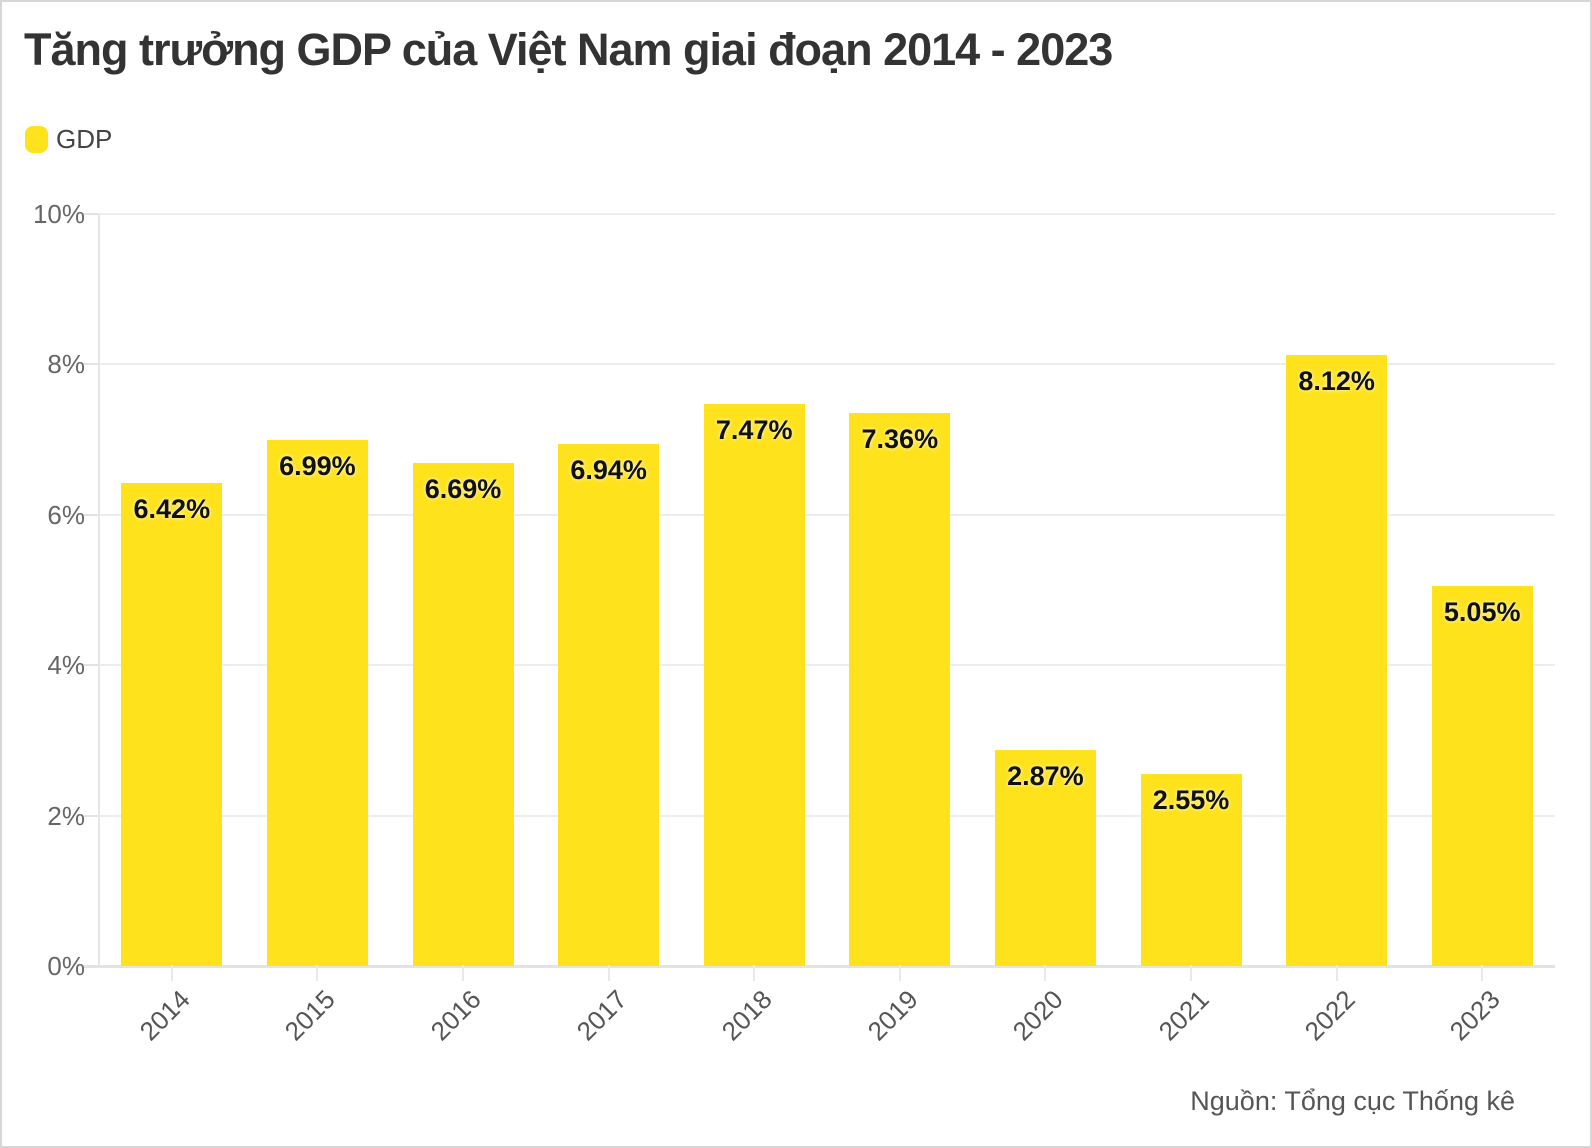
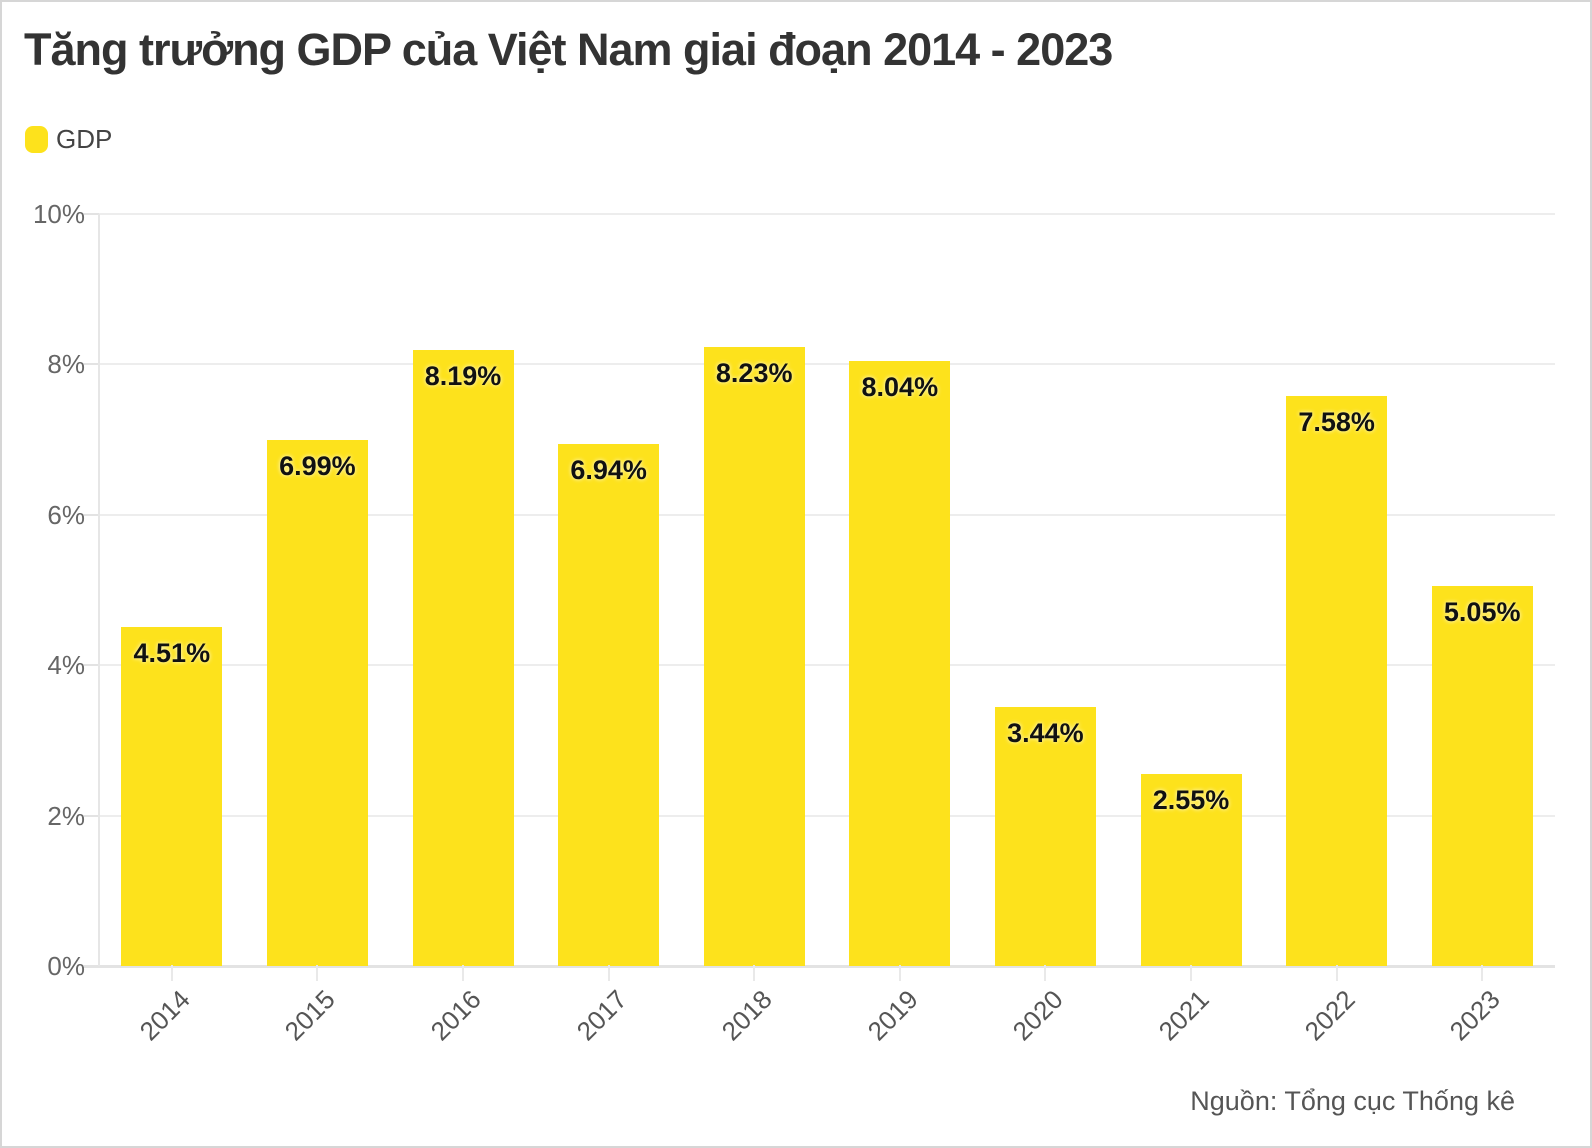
2014: 6.42% -> 4.51%
2016: 6.69% -> 8.19%
2018: 7.47% -> 8.23%
2019: 7.36% -> 8.04%
2020: 2.87% -> 3.44%
2022: 8.12% -> 7.58%
